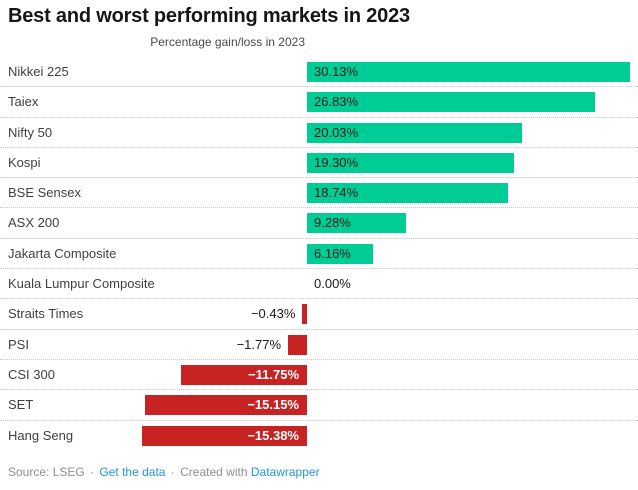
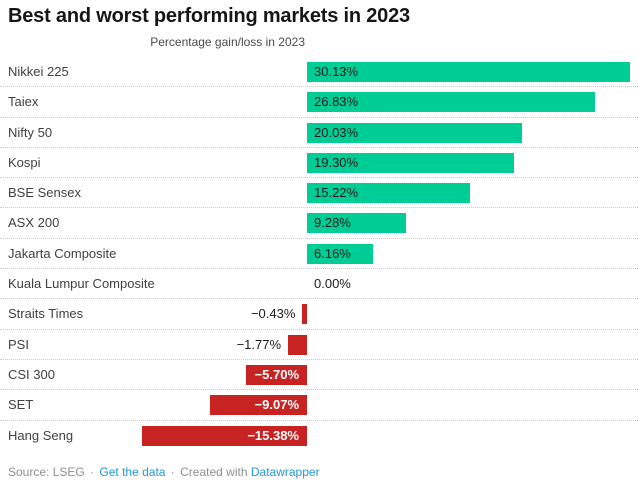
BSE Sensex: 18.74% -> 15.22%
CSI 300: −11.75% -> −5.70%
SET: −15.15% -> −9.07%
